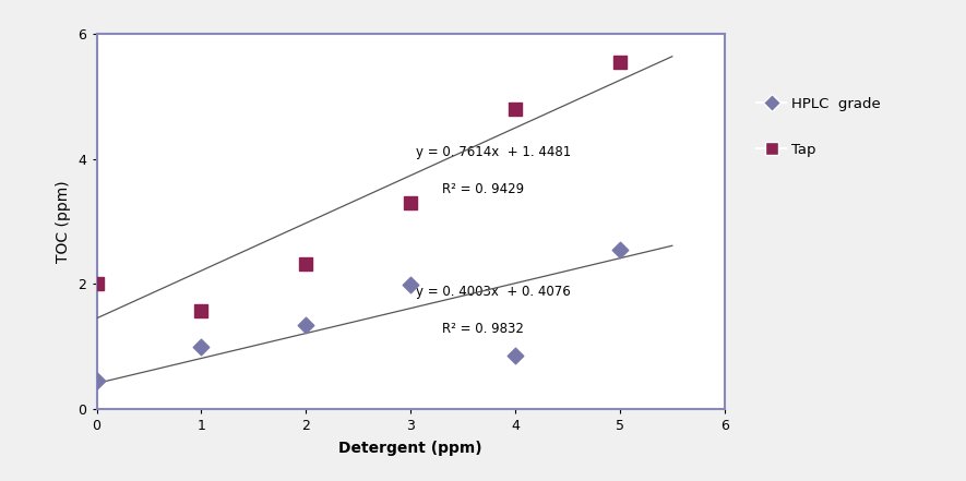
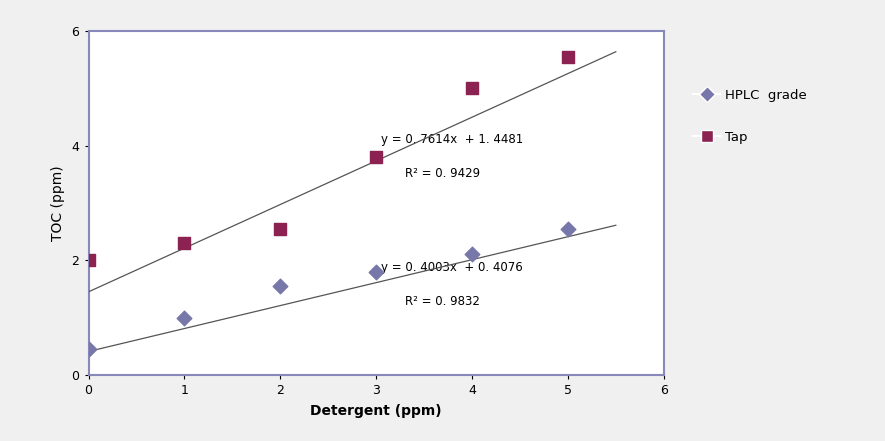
Tap/1: 1.56 -> 2.30
HPLC grade/2: 1.34 -> 1.55
Tap/2: 2.32 -> 2.55
HPLC grade/3: 1.98 -> 1.80
Tap/3: 3.30 -> 3.80
HPLC grade/4: 0.86 -> 2.10
Tap/4: 4.80 -> 5.00
